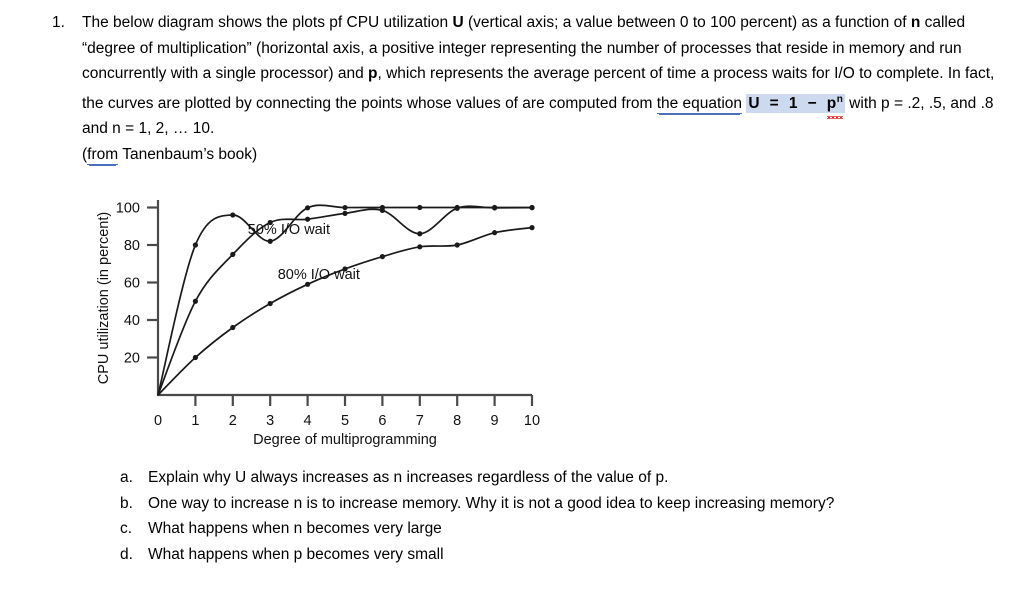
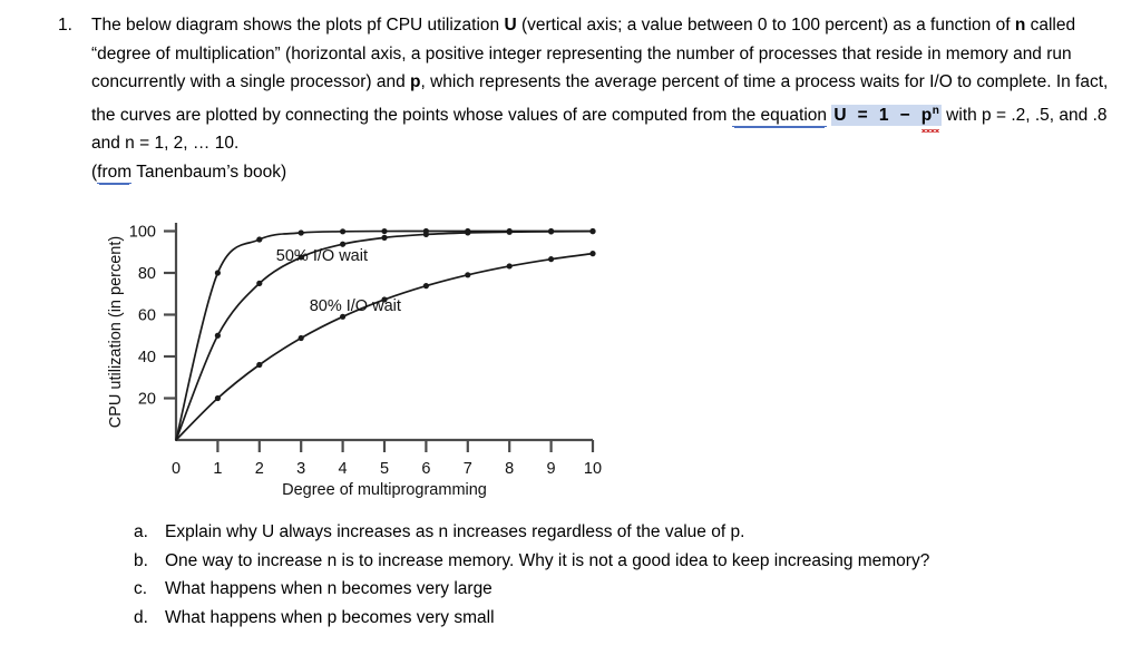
20% I/O wait/3: 82 -> 99
50% I/O wait/3: 92 -> 88
50% I/O wait/7: 86 -> 99
80% I/O wait/8: 80 -> 83
